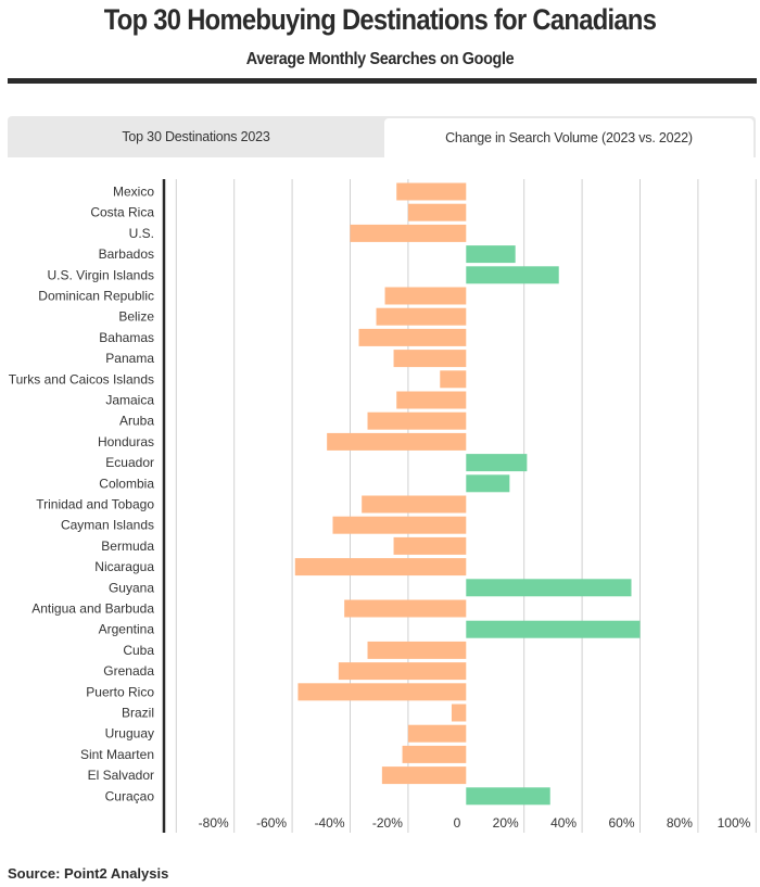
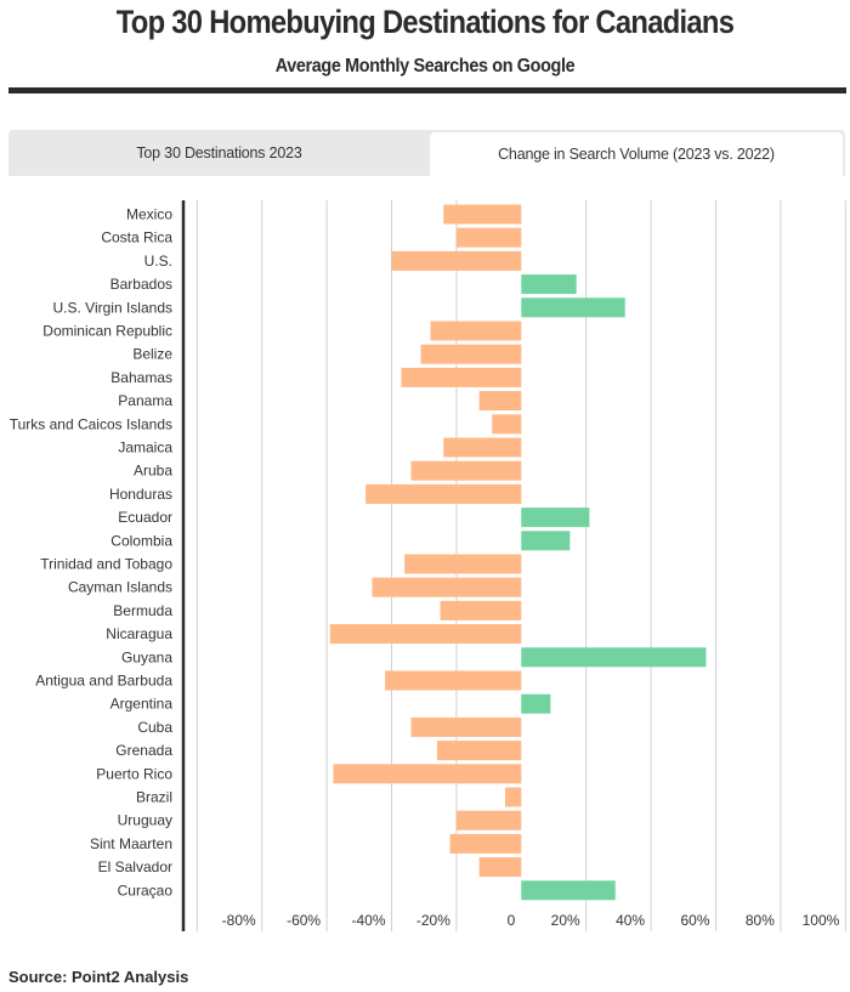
Panama: -25% -> -13%
Argentina: 60% -> 9%
Grenada: -44% -> -26%
El Salvador: -29% -> -13%
